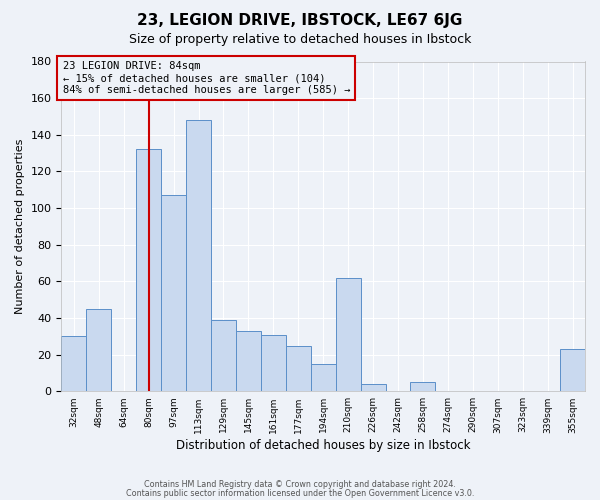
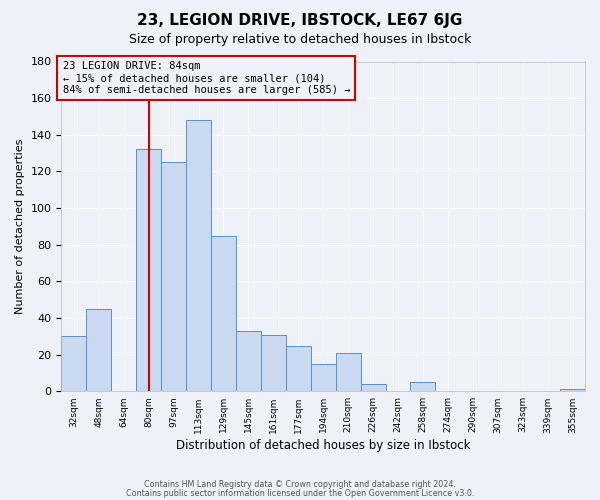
97sqm: 107 -> 125
129sqm: 39 -> 85
210sqm: 62 -> 21
355sqm: 23 -> 1
